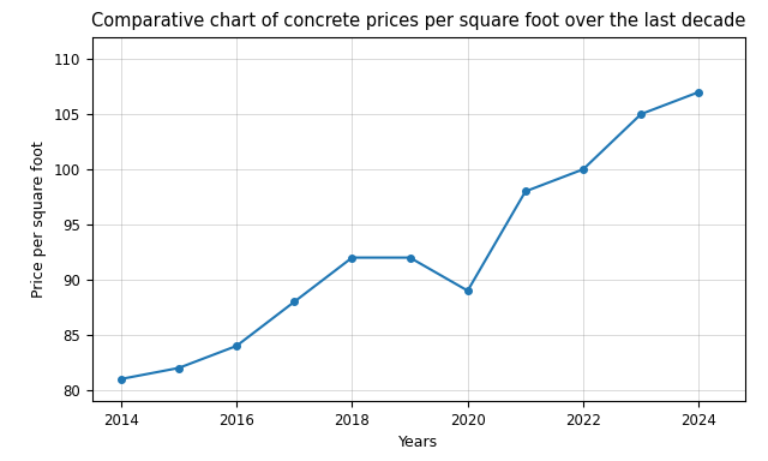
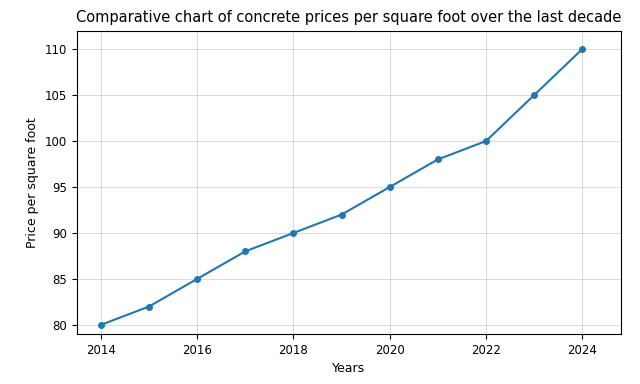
2014: 81 -> 80
2016: 84 -> 85
2018: 92 -> 90
2020: 89 -> 95
2024: 107 -> 110
